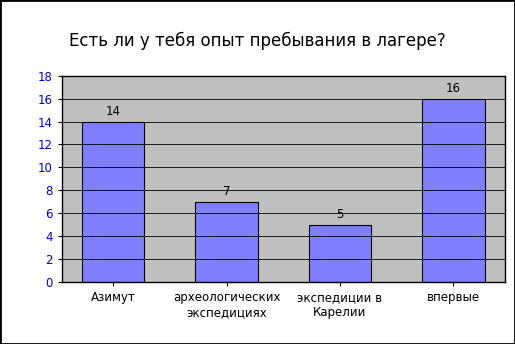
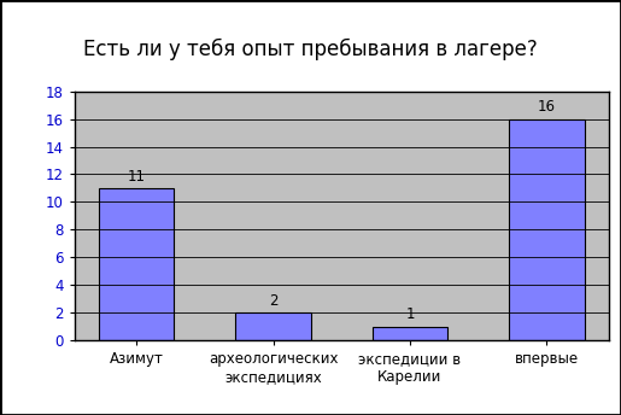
Азимут: 14 -> 11
археологических экспедициях: 7 -> 2
экспедиции в Карелии: 5 -> 1
